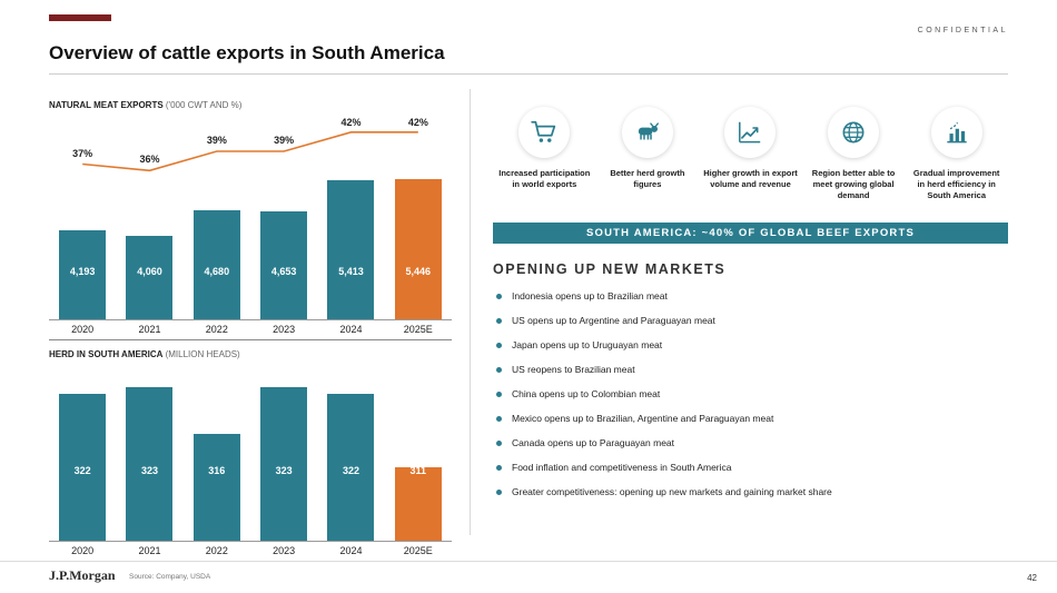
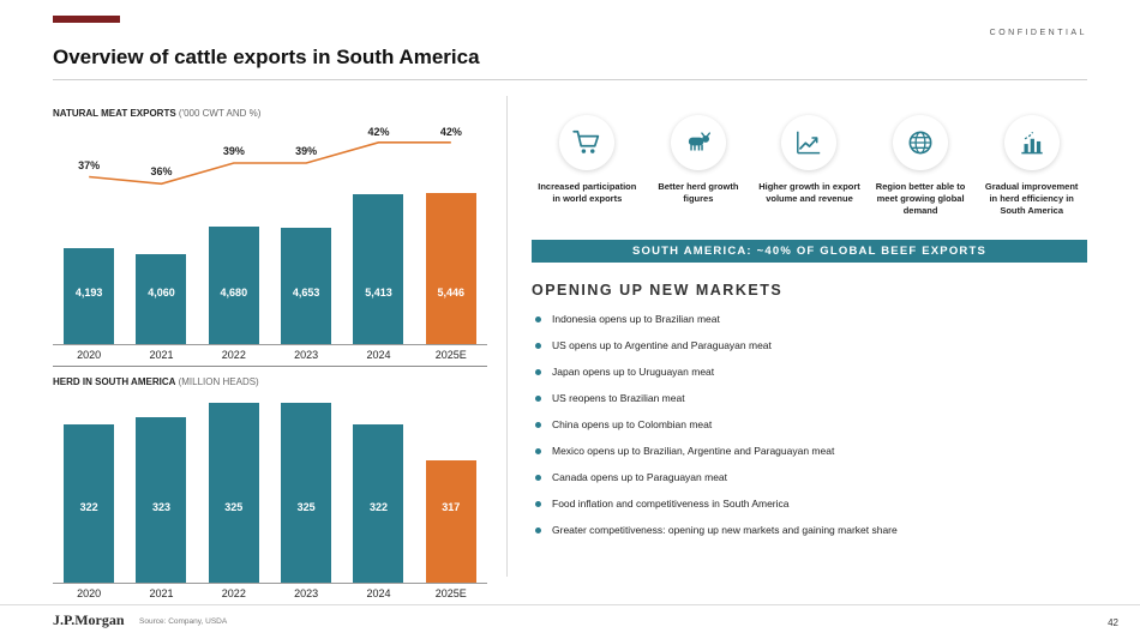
HERD IN SOUTH AMERICA/2022: 316 -> 325
HERD IN SOUTH AMERICA/2023: 323 -> 325
HERD IN SOUTH AMERICA/2025E: 311 -> 317
